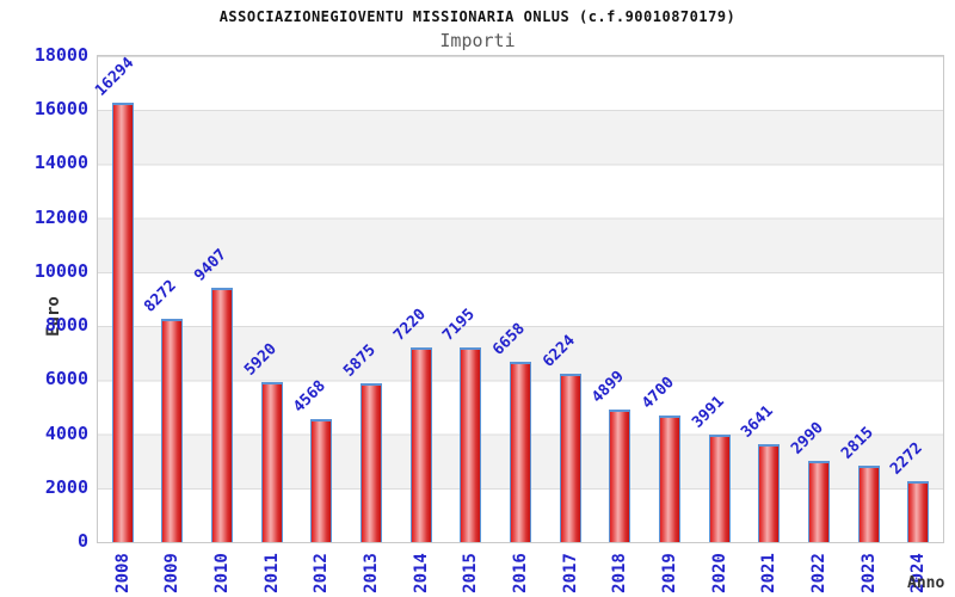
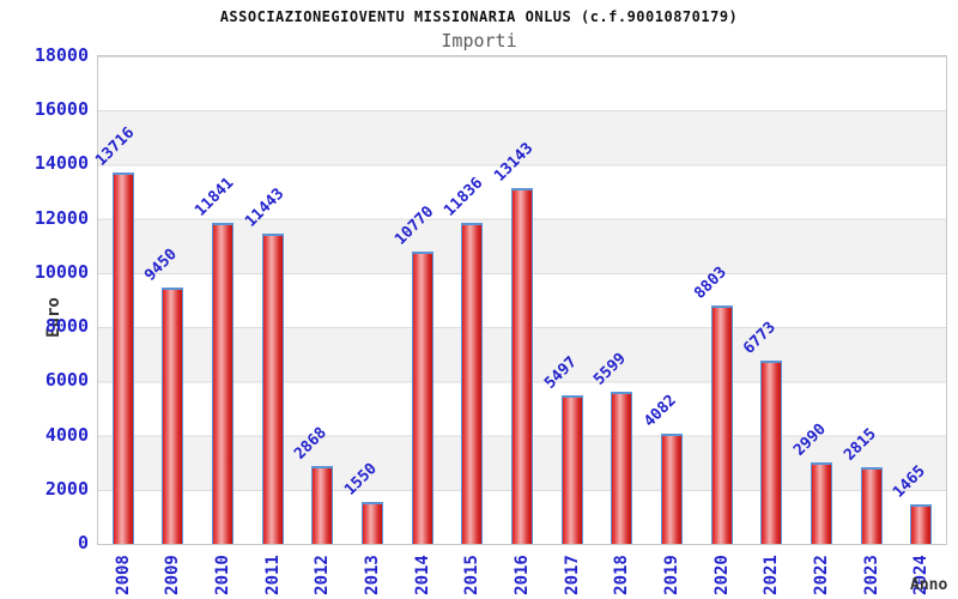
2008: 16294 -> 13716
2009: 8272 -> 9450
2010: 9407 -> 11841
2011: 5920 -> 11443
2012: 4568 -> 2868
2013: 5875 -> 1550
2014: 7220 -> 10770
2015: 7195 -> 11836
2016: 6658 -> 13143
2017: 6224 -> 5497
2018: 4899 -> 5599
2019: 4700 -> 4082
2020: 3991 -> 8803
2021: 3641 -> 6773
2024: 2272 -> 1465
